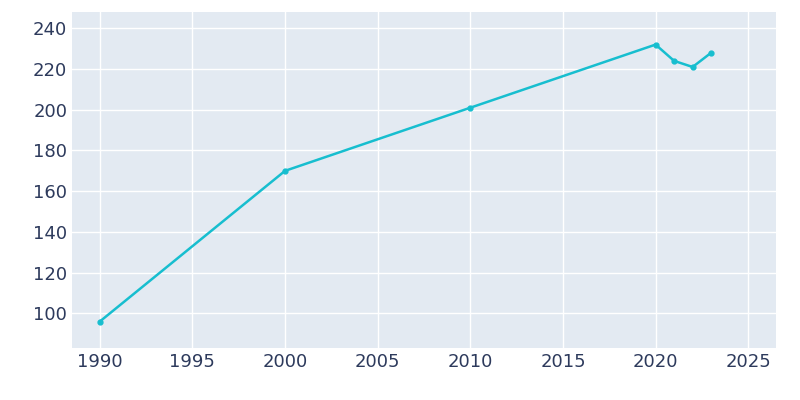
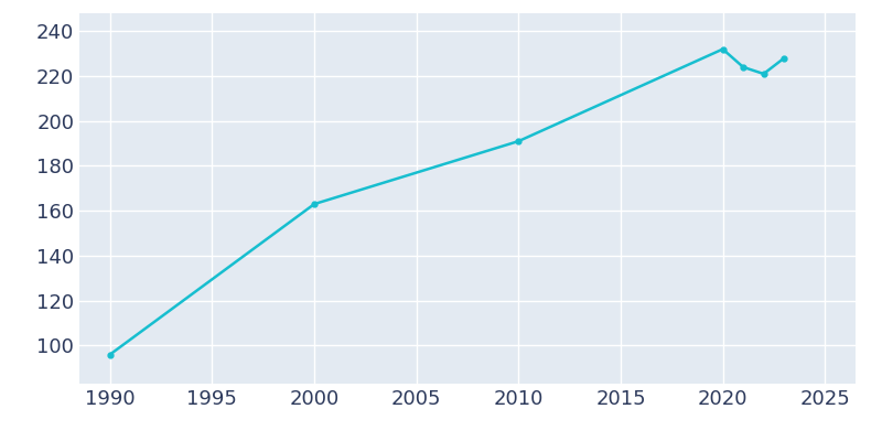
2000: 170 -> 163
2010: 201 -> 191
